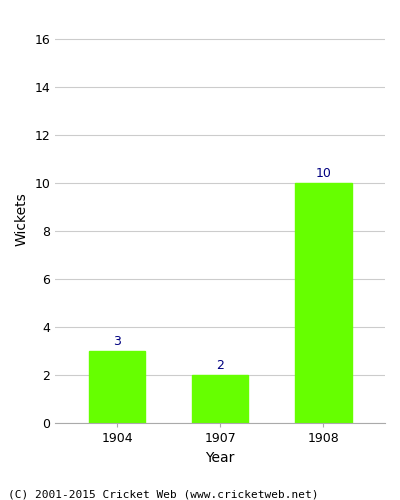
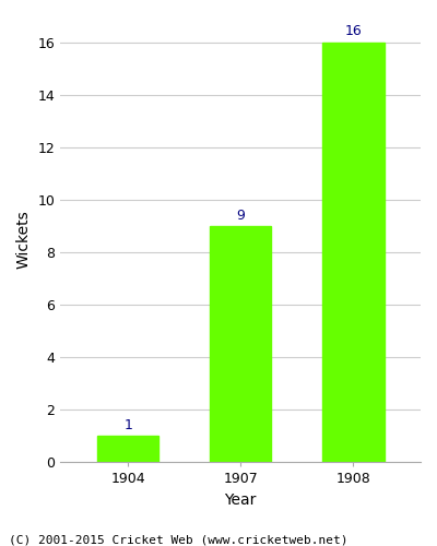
1904: 3 -> 1
1907: 2 -> 9
1908: 10 -> 16
